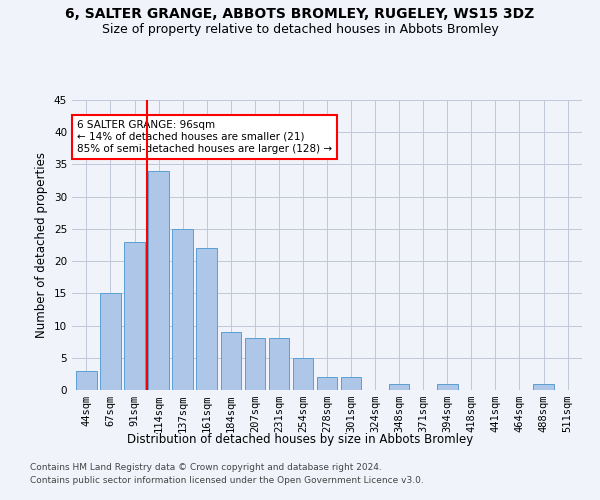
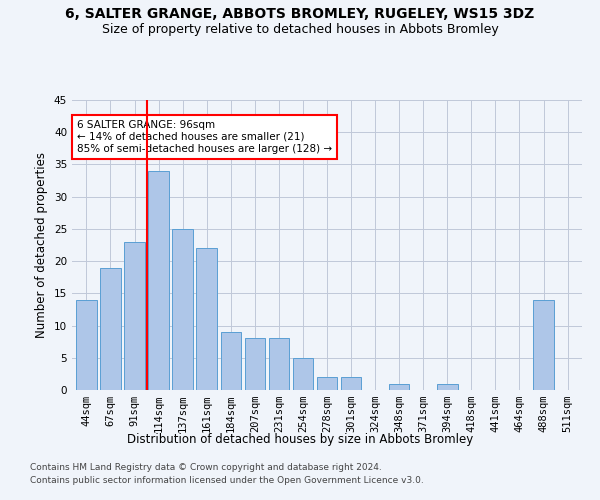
44sqm: 3 -> 14
67sqm: 15 -> 19
488sqm: 1 -> 14
